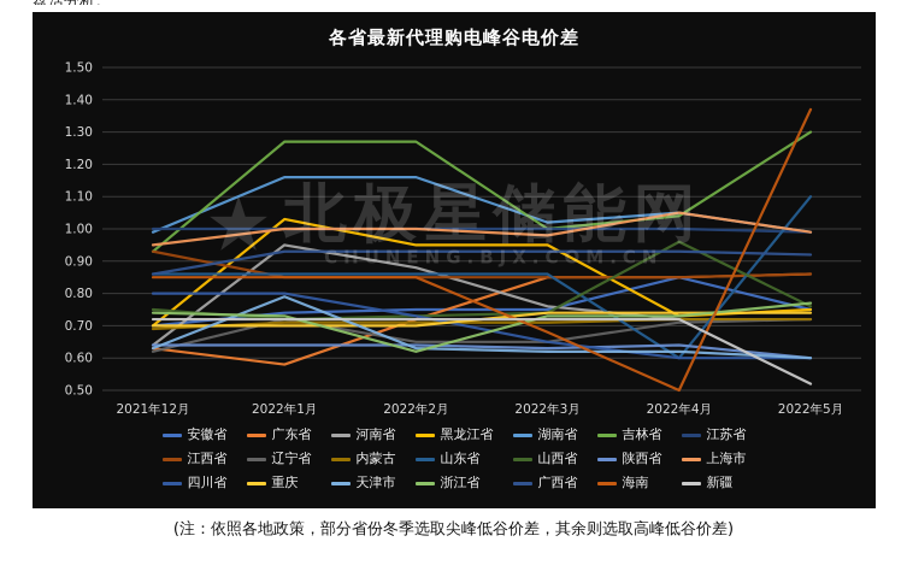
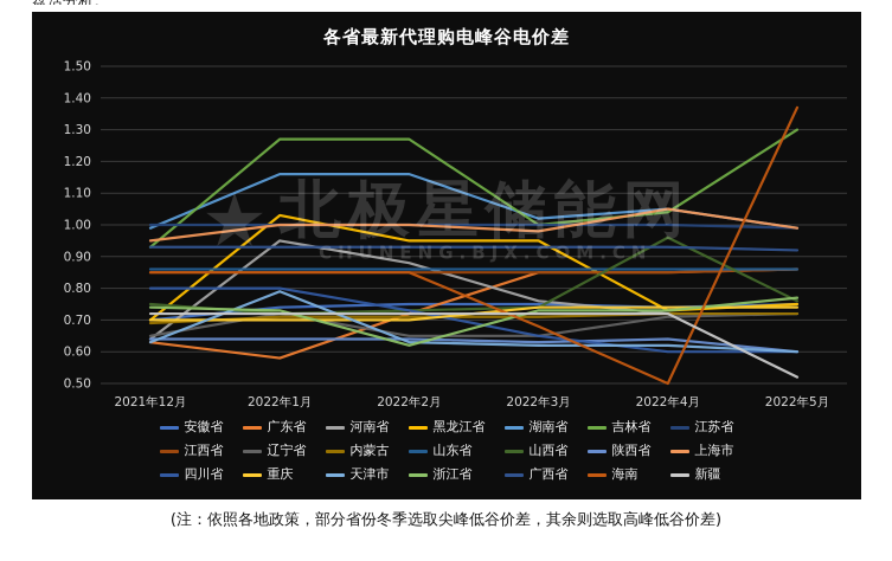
江西省/2021年12月: 0.93 -> 0.85
辽宁省/2021年12月: 0.62 -> 0.65
广西省/2021年12月: 0.86 -> 0.93
安徽省/2022年4月: 0.85 -> 0.74
山东省/2022年4月: 0.60 -> 0.86
山东省/2022年5月: 1.10 -> 0.86
